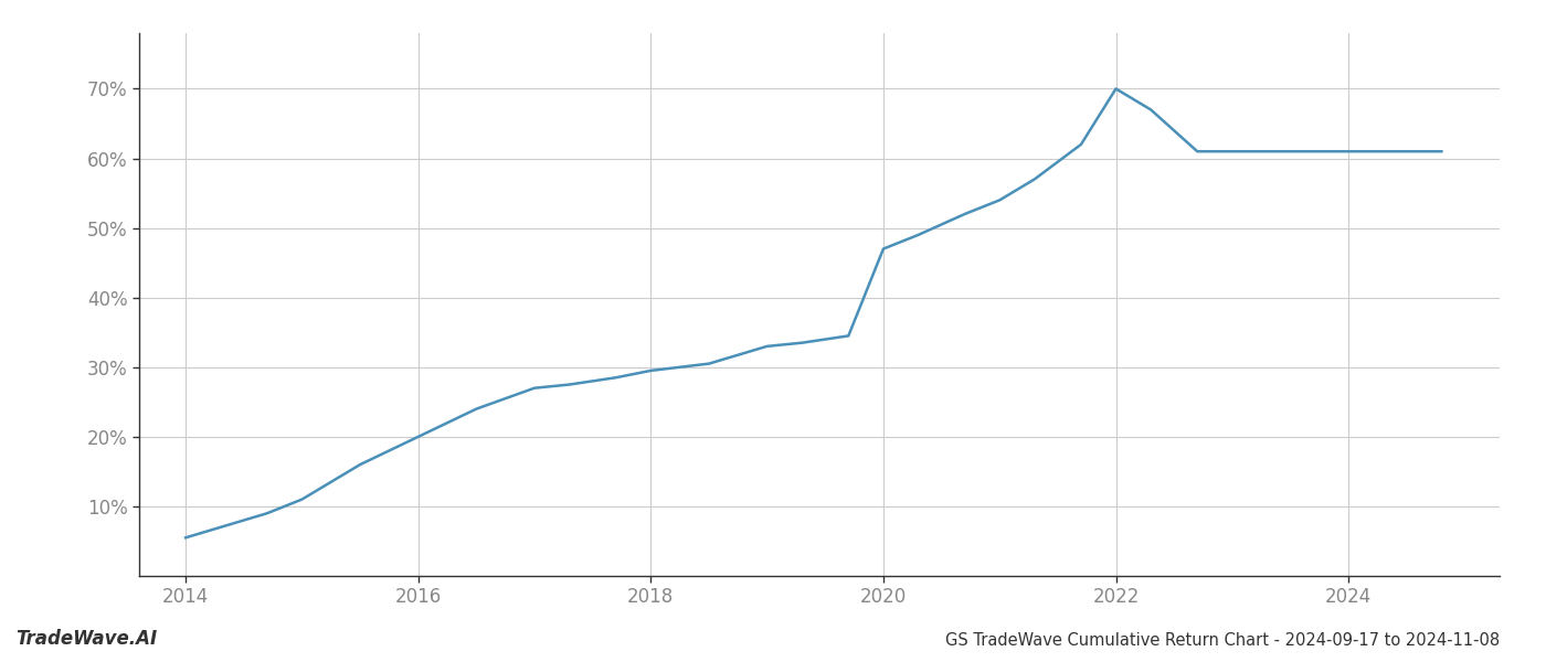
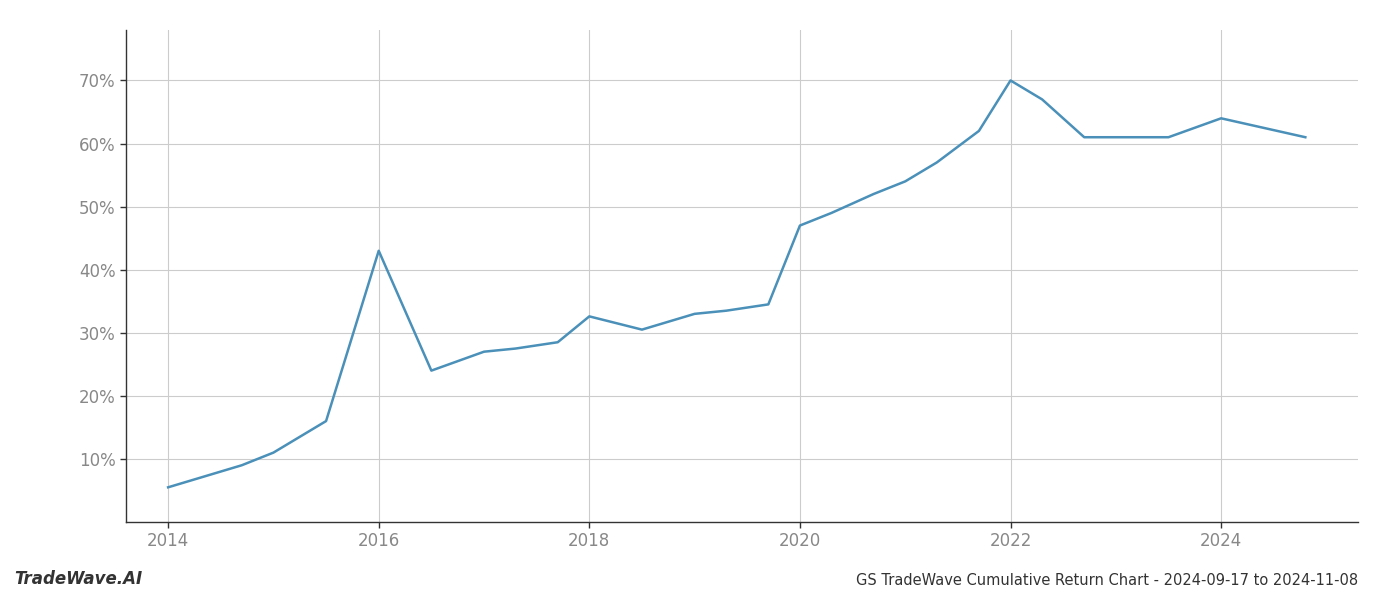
2016: 20.0% -> 43.0%
2018: 29.5% -> 32.6%
2024: 61.0% -> 64.0%
